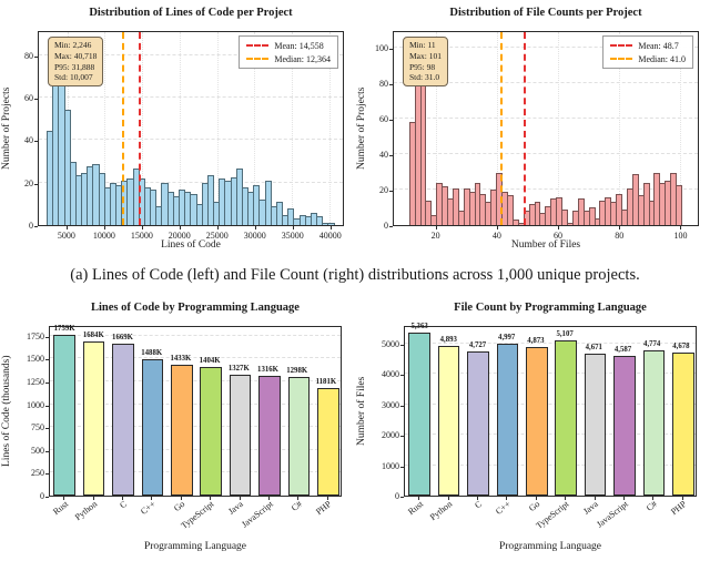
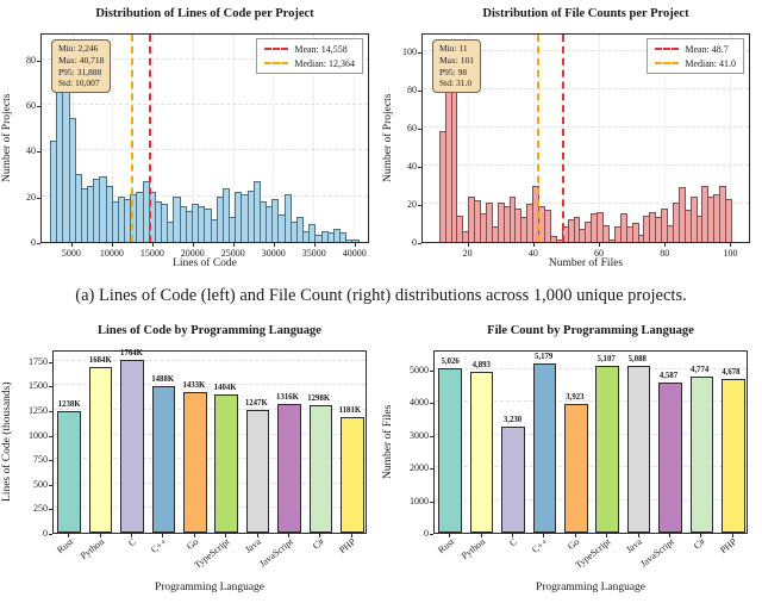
Lines of Code by Programming Language/Rust: 1759K -> 1238K
Lines of Code by Programming Language/C: 1669K -> 1764K
Lines of Code by Programming Language/Java: 1327K -> 1247K
File Count by Programming Language/Rust: 5,363 -> 5,026
File Count by Programming Language/C: 4,727 -> 3,230
File Count by Programming Language/C++: 4,997 -> 5,179
File Count by Programming Language/Go: 4,873 -> 3,923
File Count by Programming Language/Java: 4,671 -> 5,088
